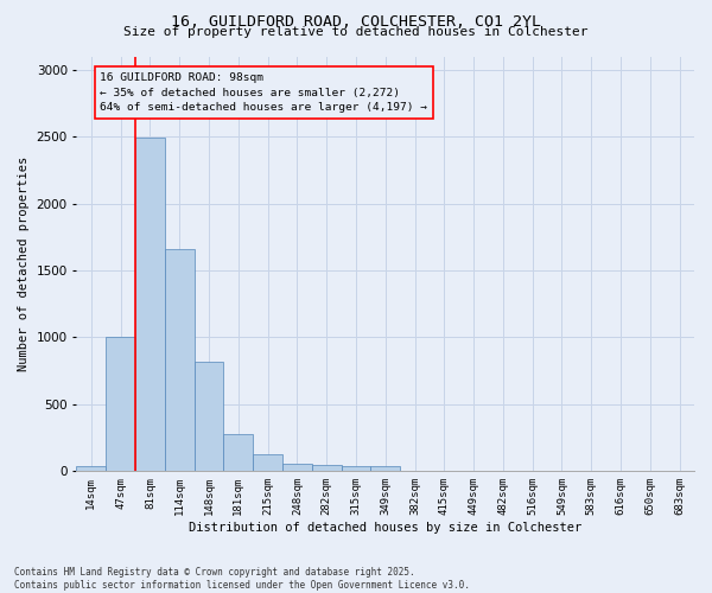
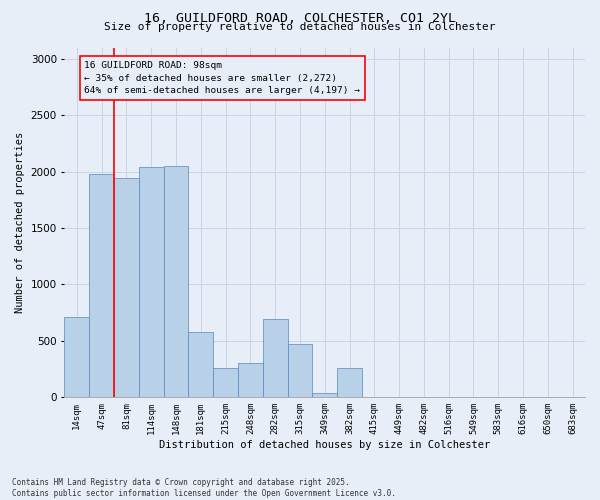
14sqm: 40 -> 710
47sqm: 1000 -> 1980
81sqm: 2490 -> 1940
114sqm: 1660 -> 2040
148sqm: 820 -> 2050
181sqm: 280 -> 580
215sqm: 130 -> 260
248sqm: 60 -> 300
282sqm: 50 -> 690
315sqm: 40 -> 470
382sqm: 0 -> 260
